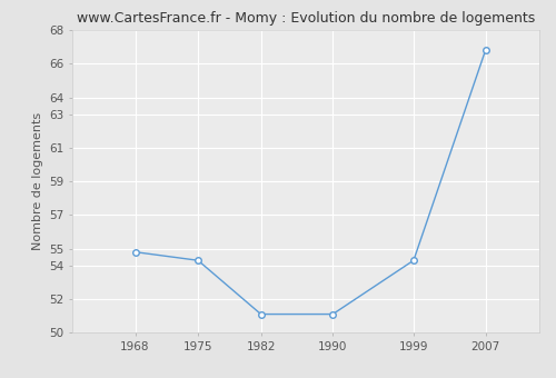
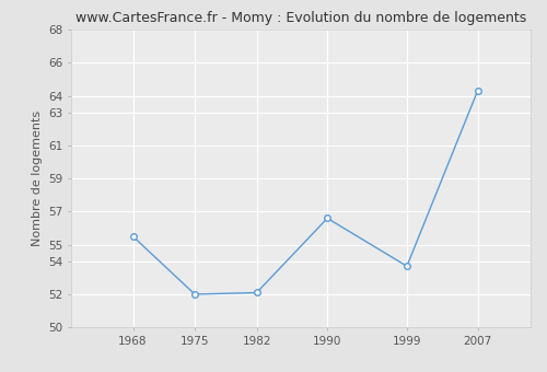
1968: 54.8 -> 55.5
1975: 54.3 -> 52.0
1982: 51.1 -> 52.1
1990: 51.1 -> 56.6
1999: 54.3 -> 53.7
2007: 66.8 -> 64.3
